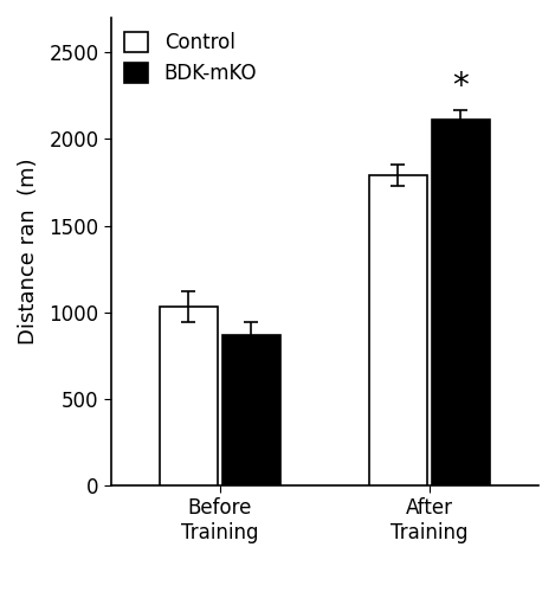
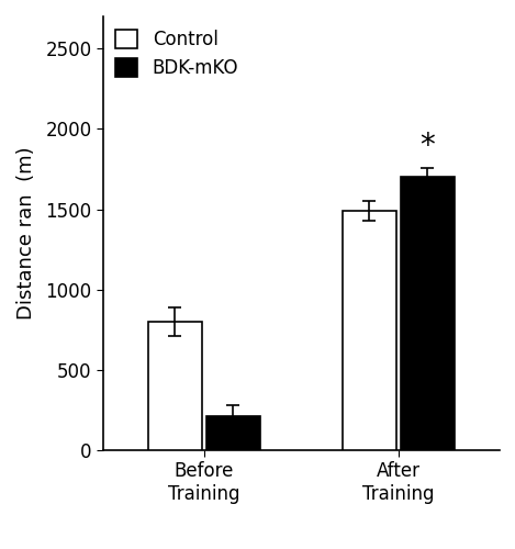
Control/Before Training: 1030 -> 800
BDK-mKO/Before Training: 870 -> 210
Control/After Training: 1790 -> 1490
BDK-mKO/After Training: 2110 -> 1700
